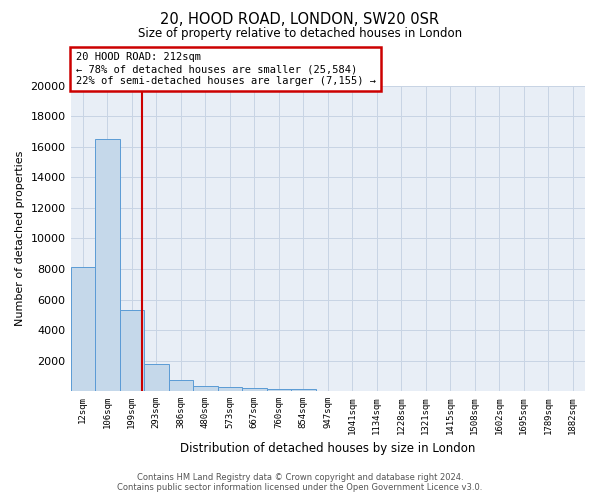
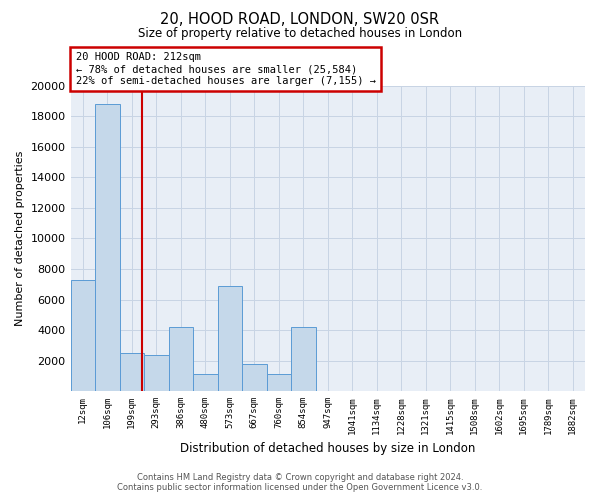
12sqm: 8100 -> 7300
106sqm: 16500 -> 18800
199sqm: 5300 -> 2500
293sqm: 1800 -> 2400
386sqm: 700 -> 4200
480sqm: 400 -> 1100
573sqm: 300 -> 6900
667sqm: 200 -> 1800
760sqm: 200 -> 1100
854sqm: 100 -> 4200
